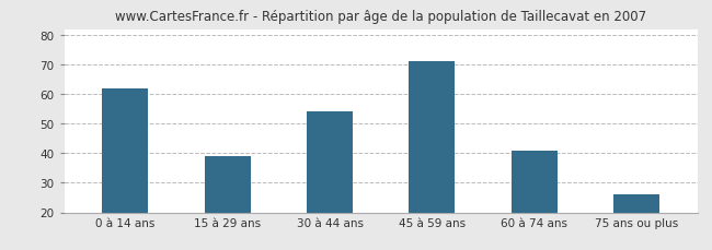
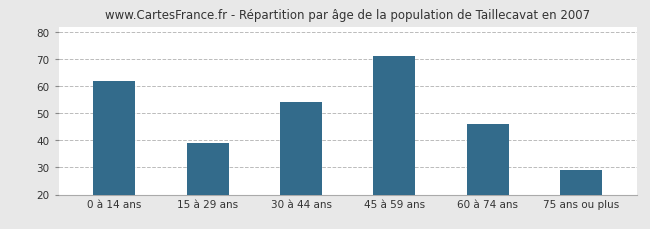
60 à 74 ans: 41 -> 46
75 ans ou plus: 26 -> 29
